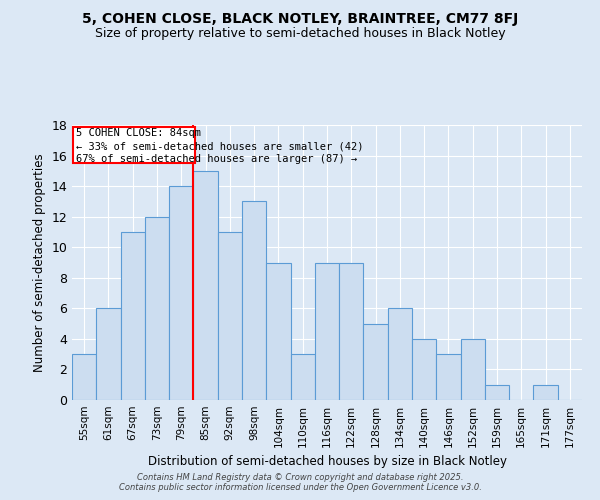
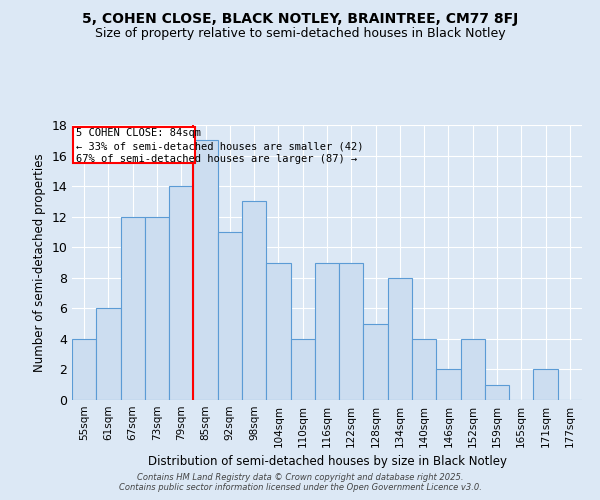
55sqm: 3 -> 4
67sqm: 11 -> 12
85sqm: 15 -> 17
110sqm: 3 -> 4
134sqm: 6 -> 8
146sqm: 3 -> 2
171sqm: 1 -> 2
